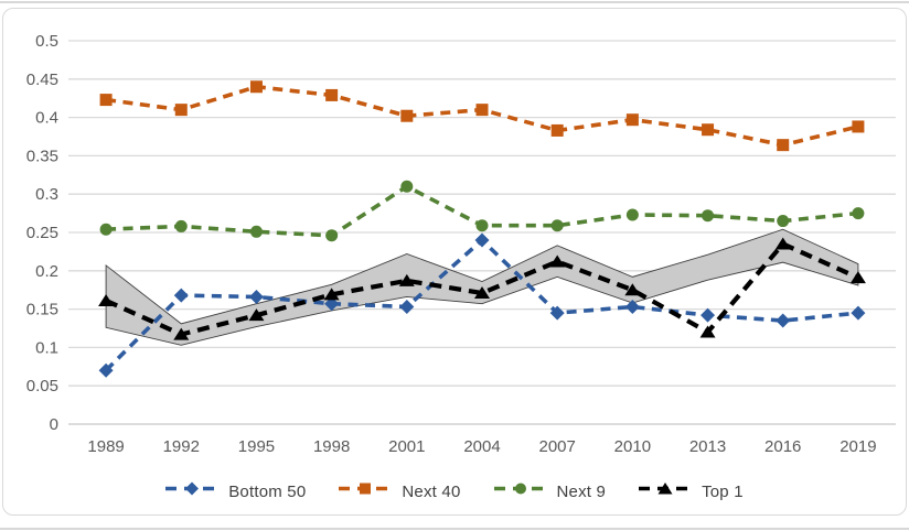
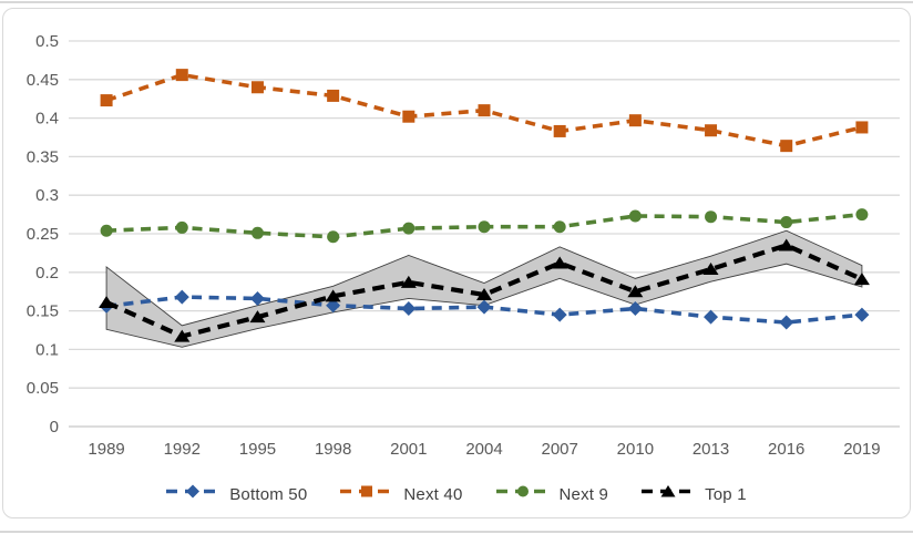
Bottom 50/1989: 0.07 -> 0.16
Next 40/1992: 0.41 -> 0.46
Next 9/2001: 0.31 -> 0.26
Bottom 50/2004: 0.24 -> 0.15
Top 1/2013: 0.12 -> 0.20
